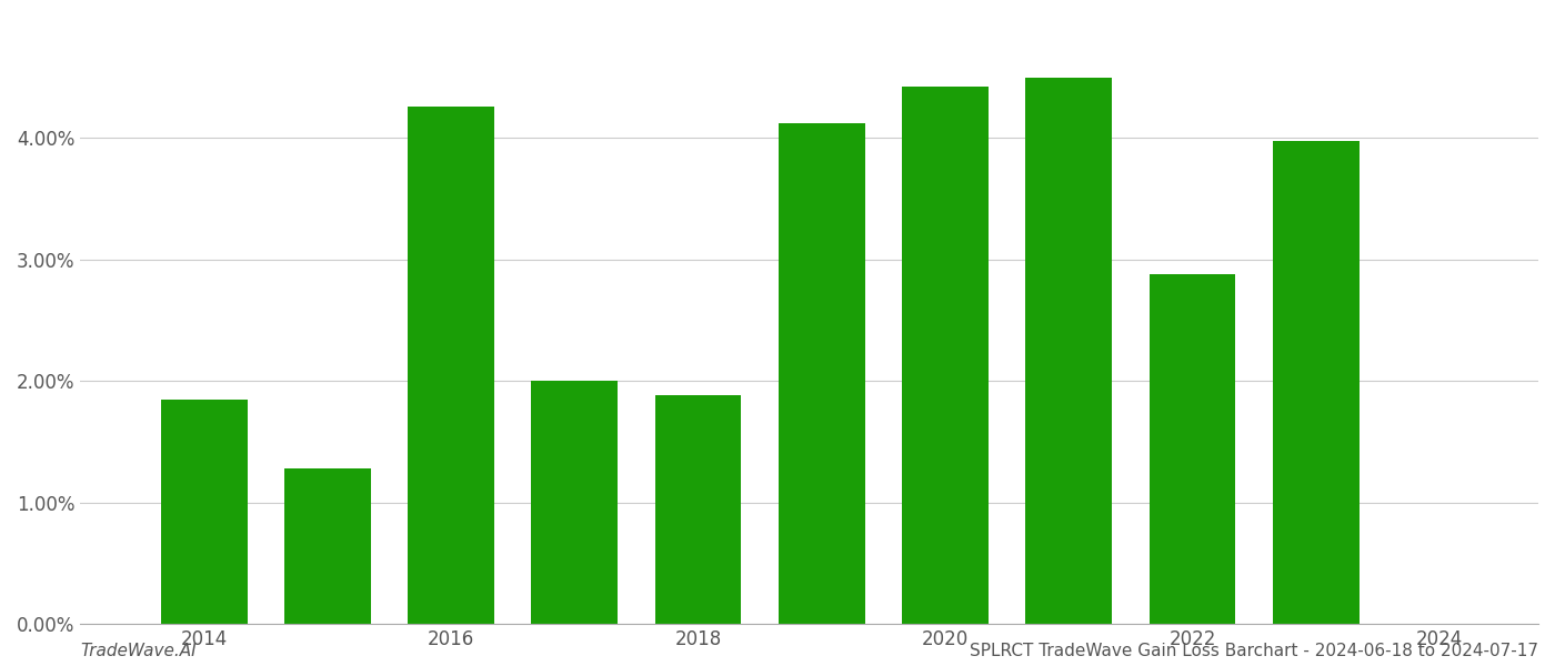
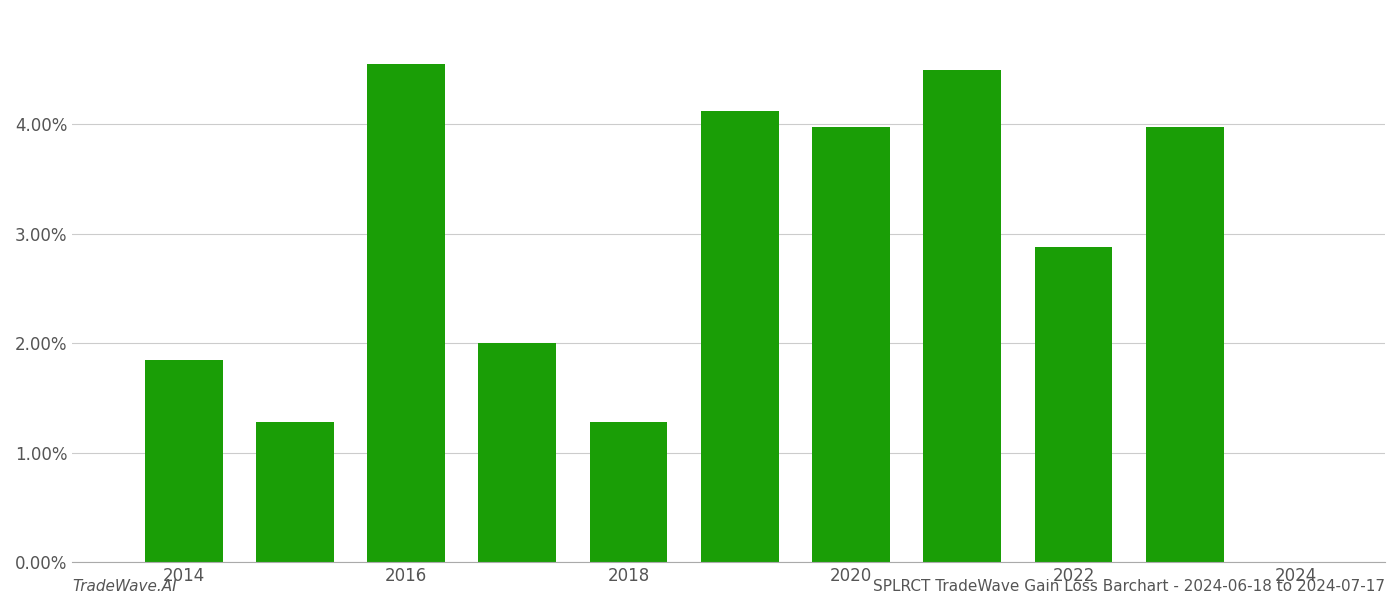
2016: 4.26% -> 4.55%
2018: 1.88% -> 1.28%
2020: 4.42% -> 3.98%
